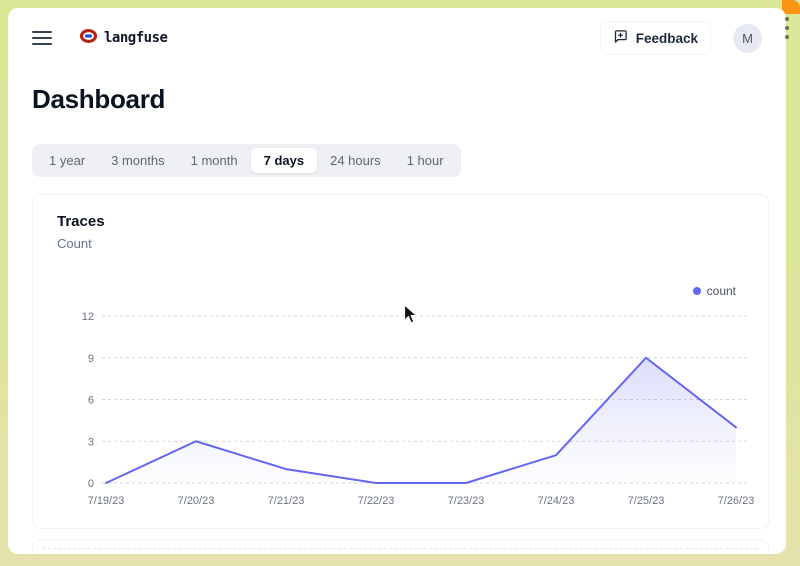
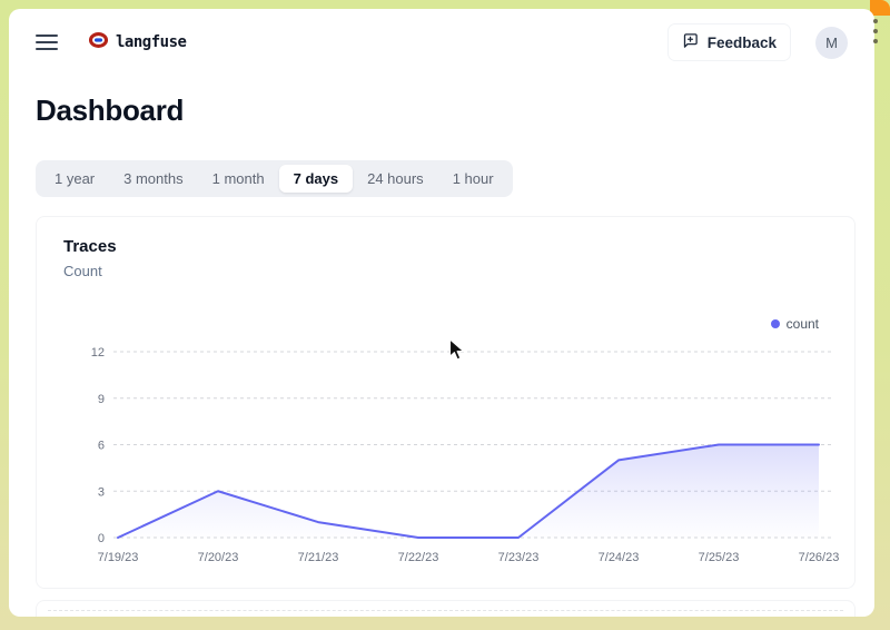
7/24/23: 2 -> 5
7/25/23: 9 -> 6
7/26/23: 4 -> 6
